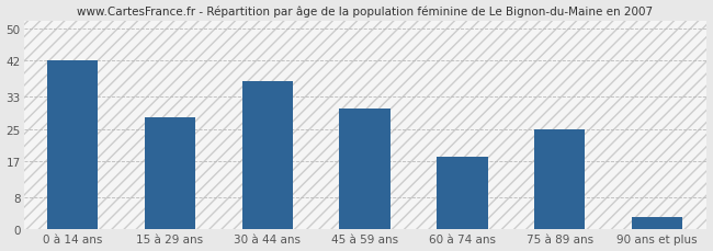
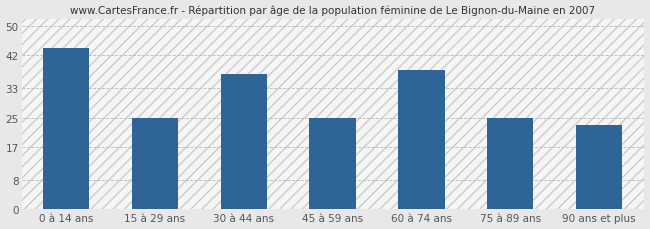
0 à 14 ans: 42 -> 44
15 à 29 ans: 28 -> 25
45 à 59 ans: 30 -> 25
60 à 74 ans: 18 -> 38
90 ans et plus: 3 -> 23
